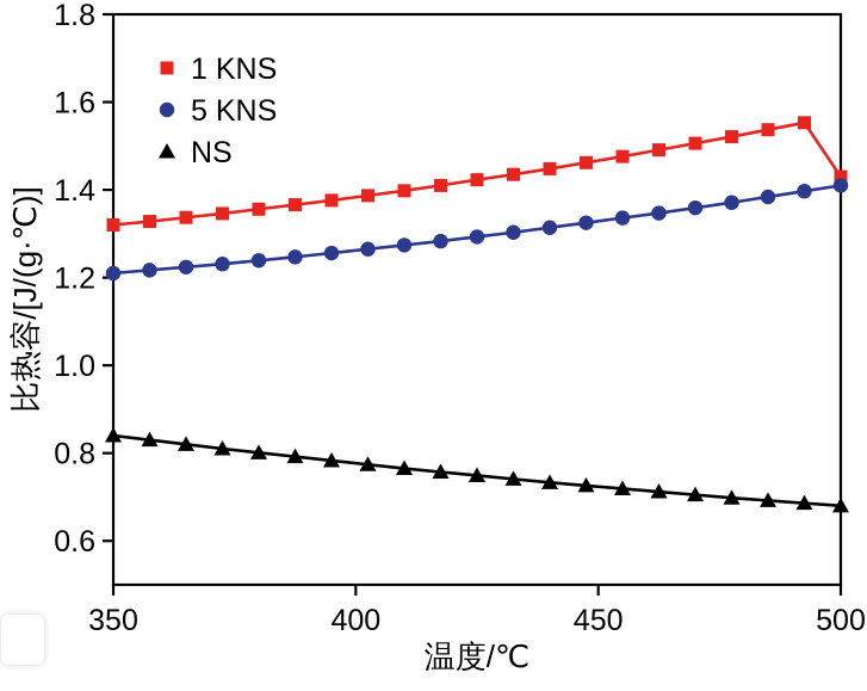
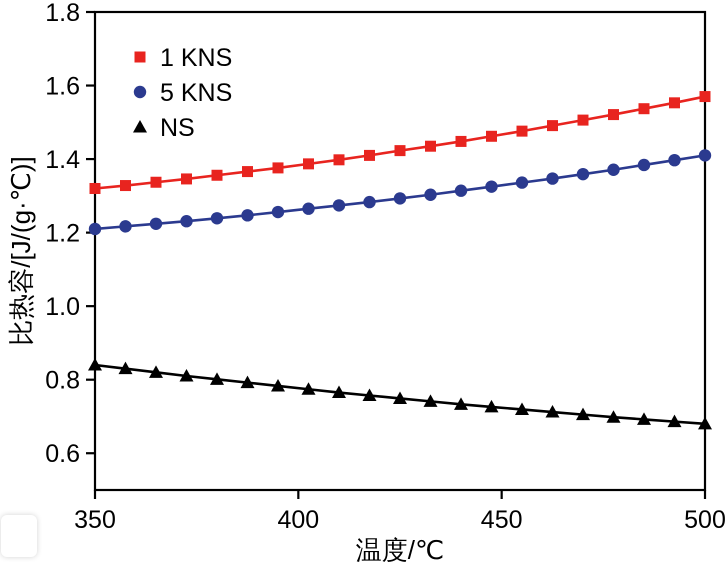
1 KNS/500: 1.43 -> 1.57
